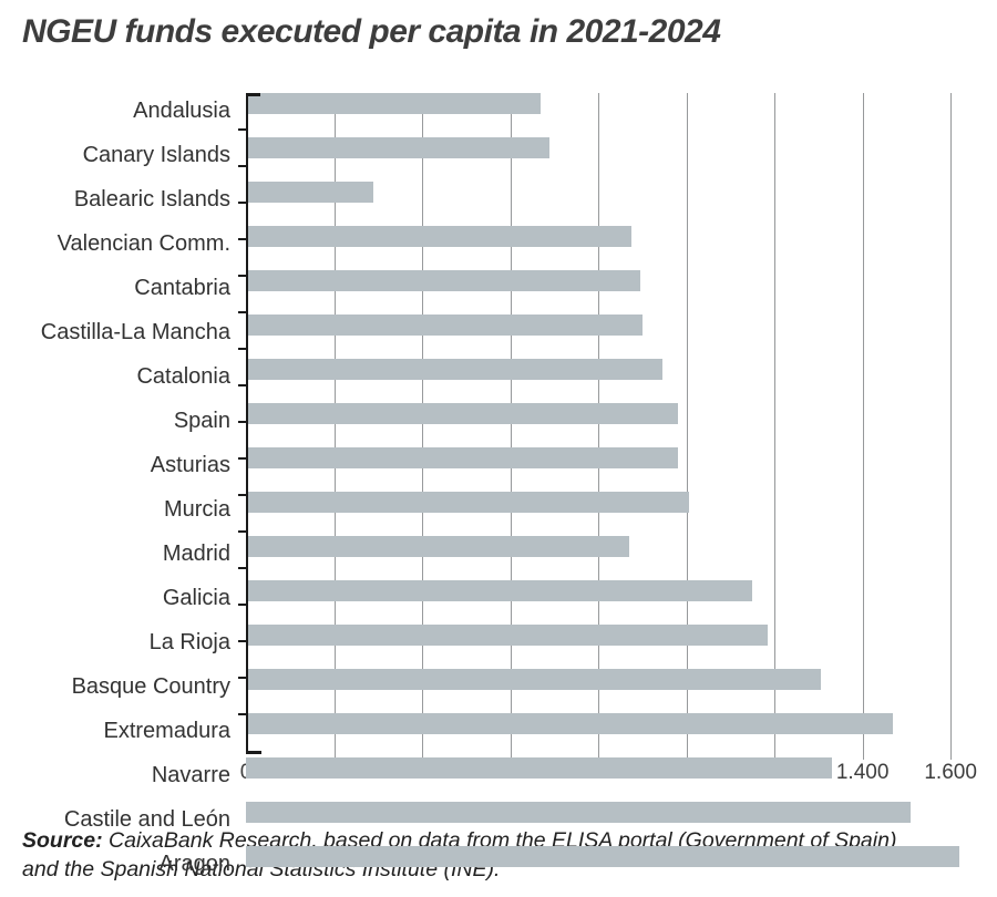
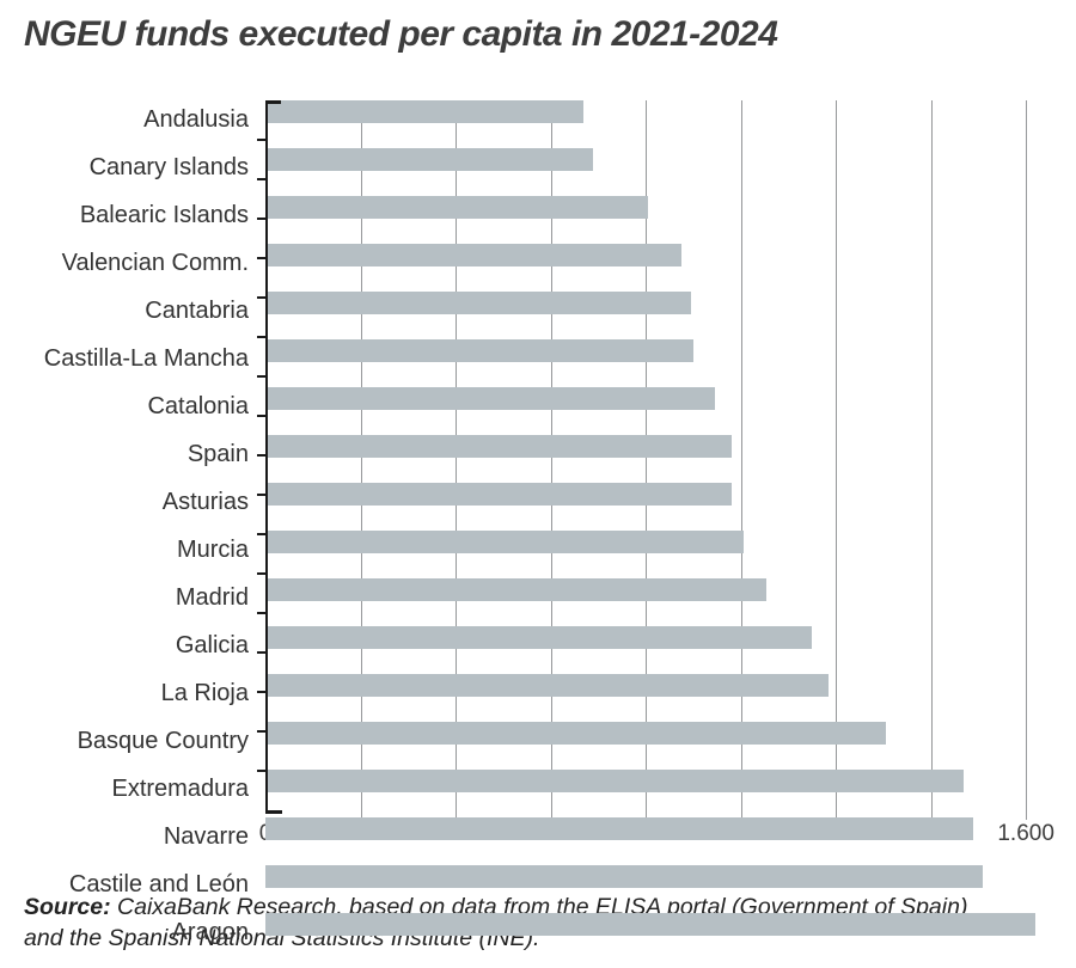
Balearic Islands: 290 -> 800
Madrid: 870 -> 1060
Navarre: 1330 -> 1490
